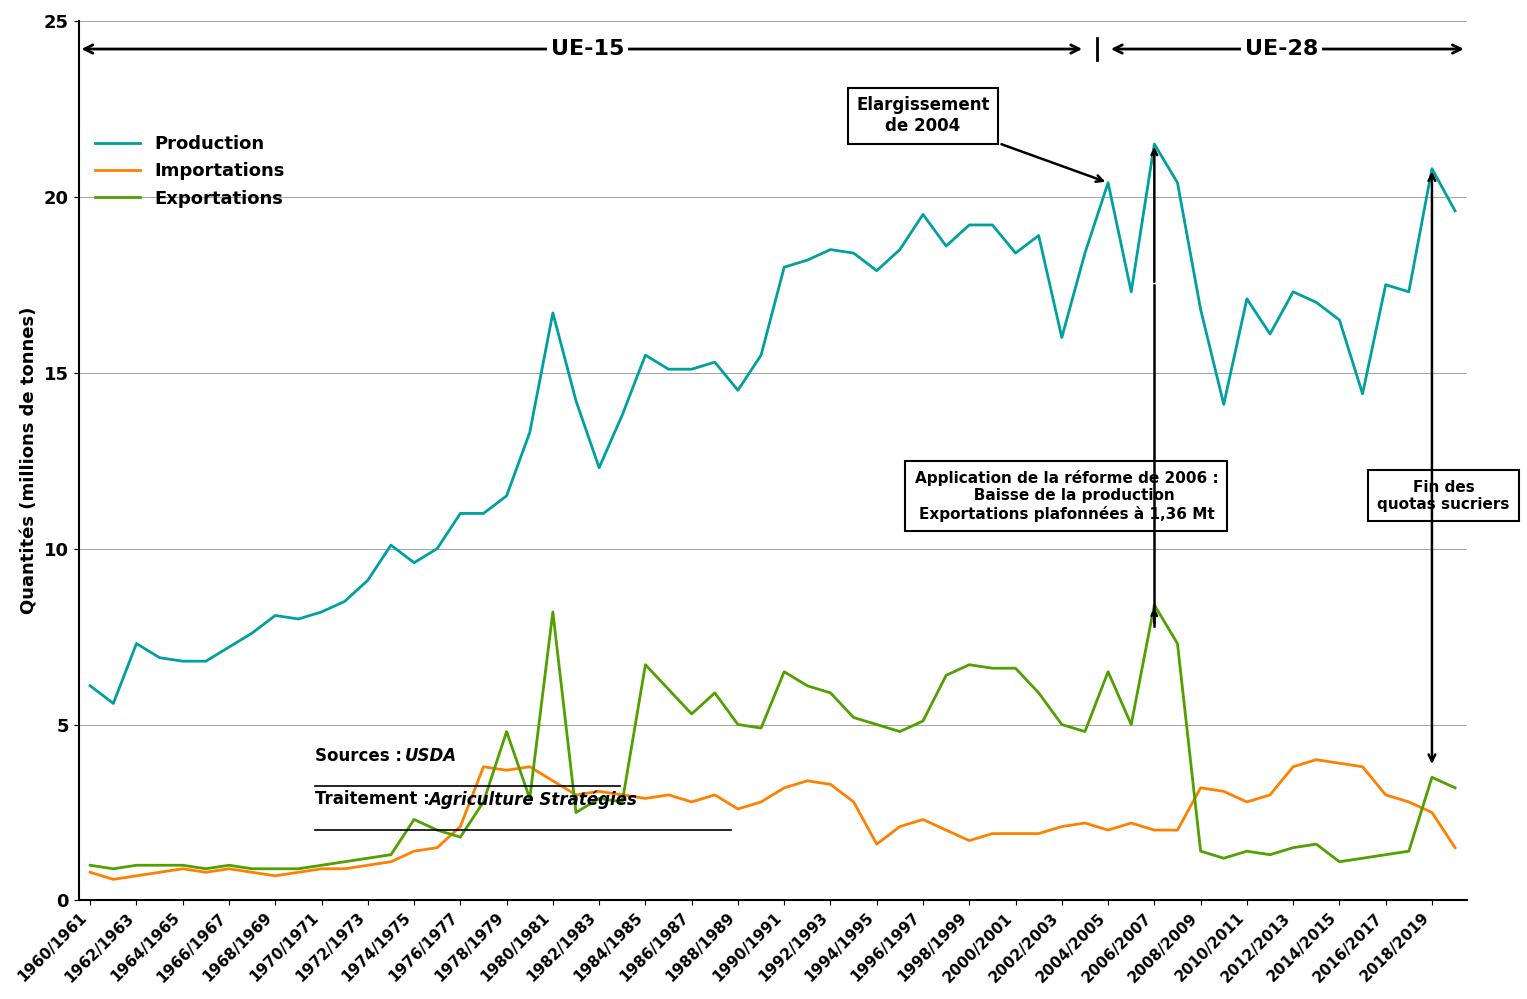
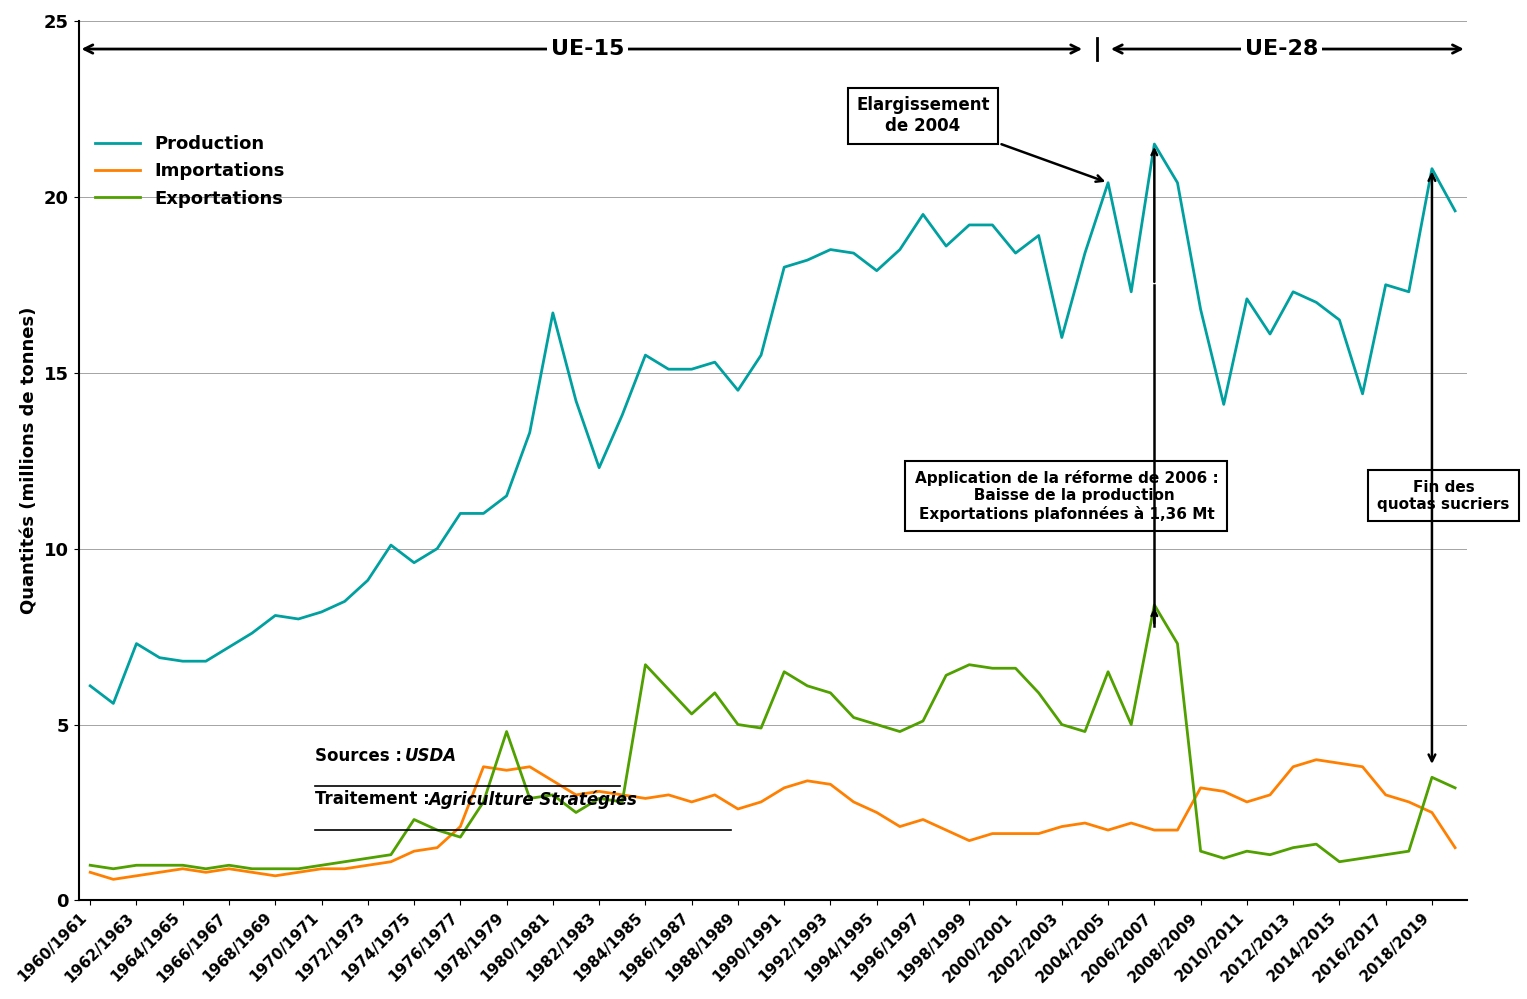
Exportations/1980/1981: 8.2 -> 3.0
Importations/1994/1995: 1.6 -> 2.5
